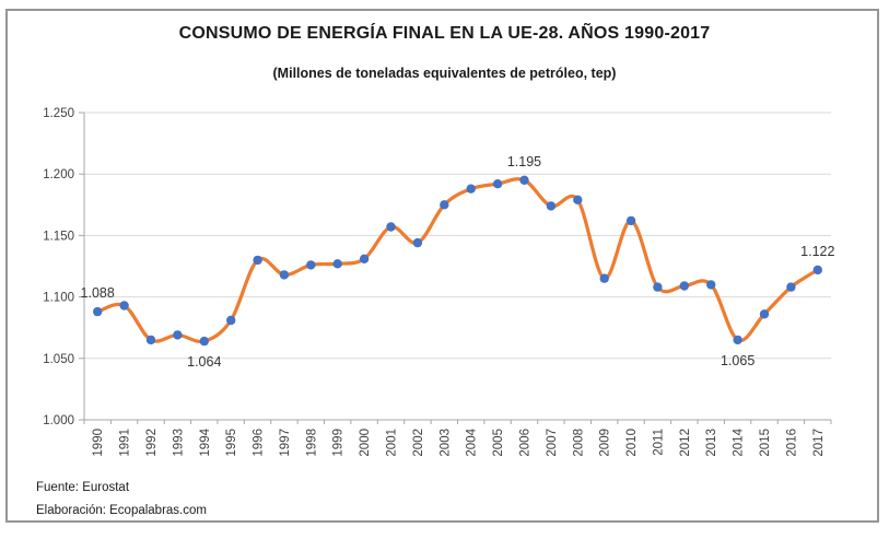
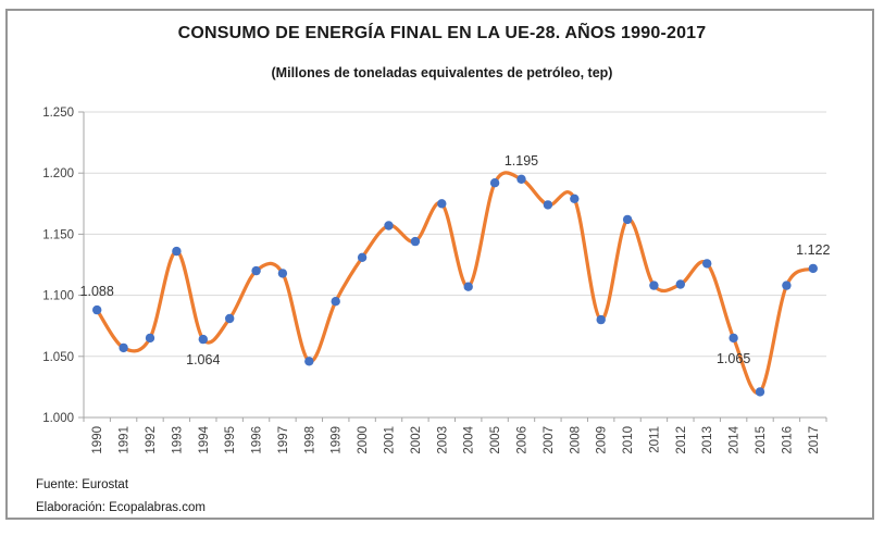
1991: 1093 -> 1057
1993: 1069 -> 1136
1996: 1130 -> 1120
1998: 1126 -> 1046
1999: 1127 -> 1095
2004: 1188 -> 1107
2009: 1115 -> 1080
2013: 1110 -> 1126
2015: 1086 -> 1021
